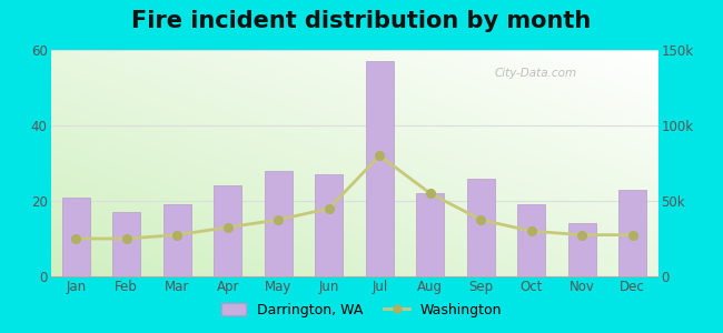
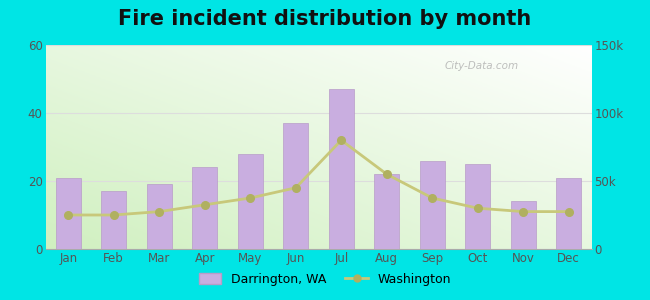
Darrington, WA/Jun: 27 -> 37
Darrington, WA/Jul: 57 -> 47
Darrington, WA/Oct: 19 -> 25
Darrington, WA/Dec: 23 -> 21
